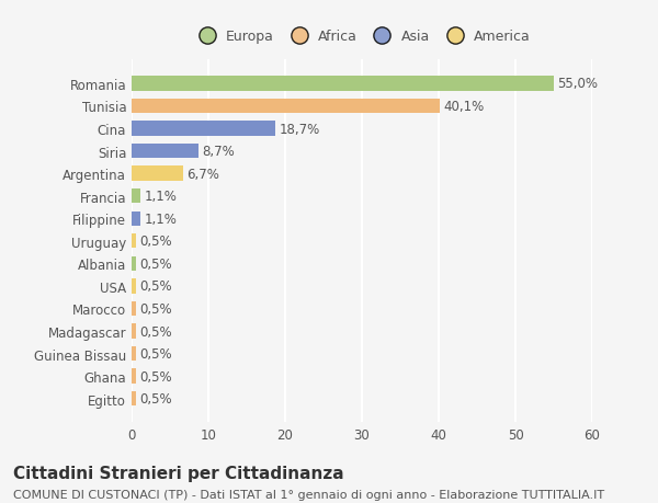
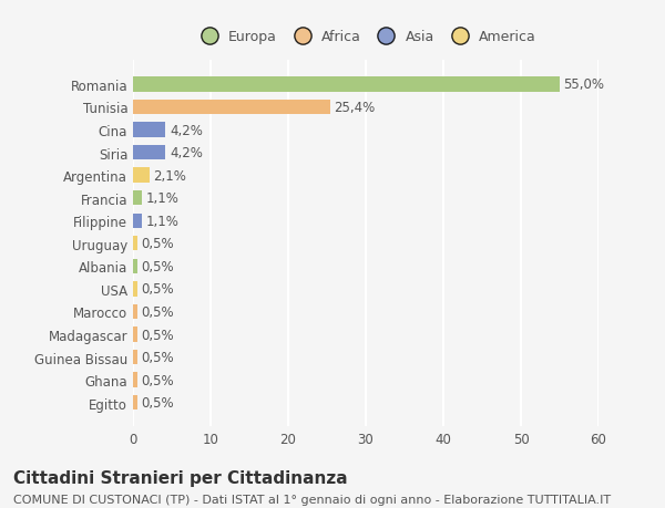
Tunisia: 40,1% -> 25,4%
Cina: 18,7% -> 4,2%
Siria: 8,7% -> 4,2%
Argentina: 6,7% -> 2,1%
